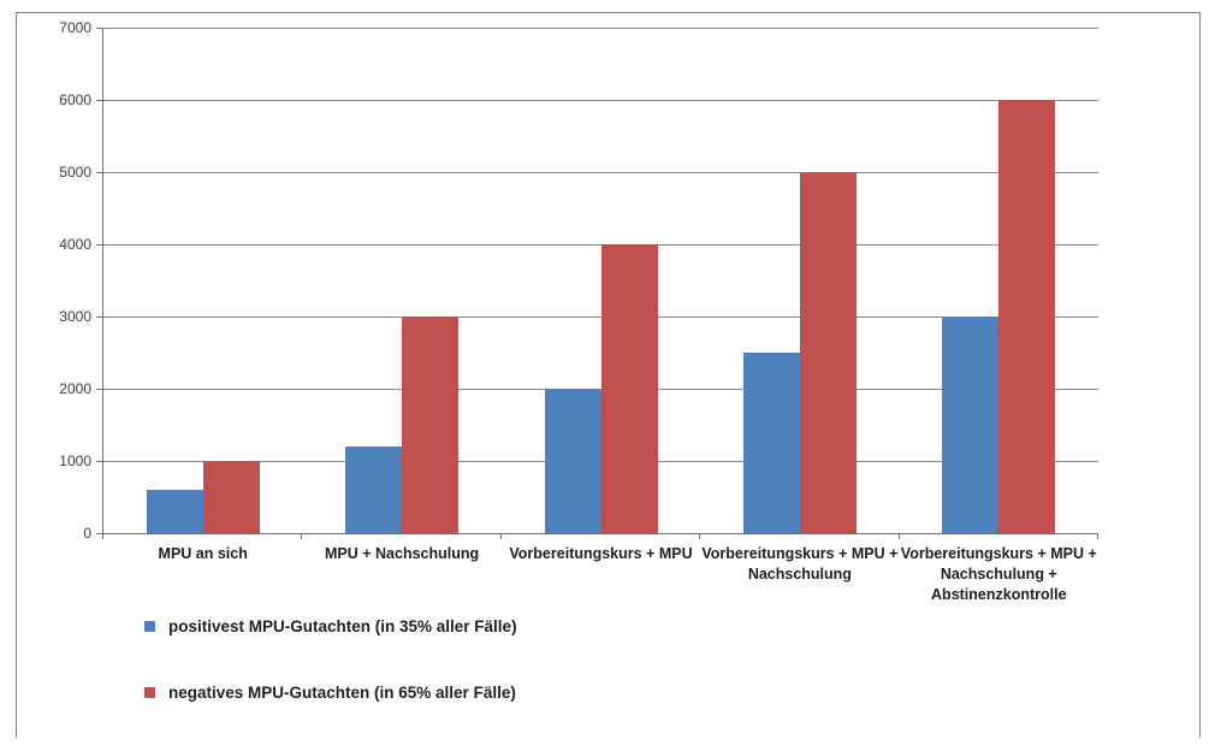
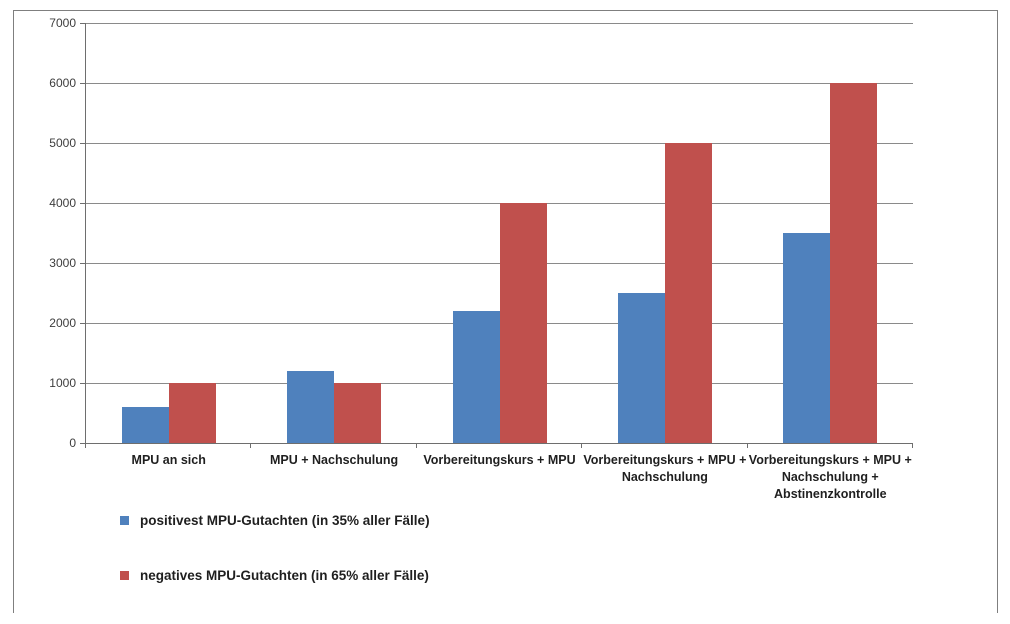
negatives MPU-Gutachten (in 65% aller Fälle)/MPU + Nachschulung: 3000 -> 1000
positivest MPU-Gutachten (in 35% aller Fälle)/Vorbereitungskurs + MPU: 2000 -> 2200
positivest MPU-Gutachten (in 35% aller Fälle)/Vorbereitungskurs + MPU + Nachschulung + Abstinenzkontrolle: 3000 -> 3500
